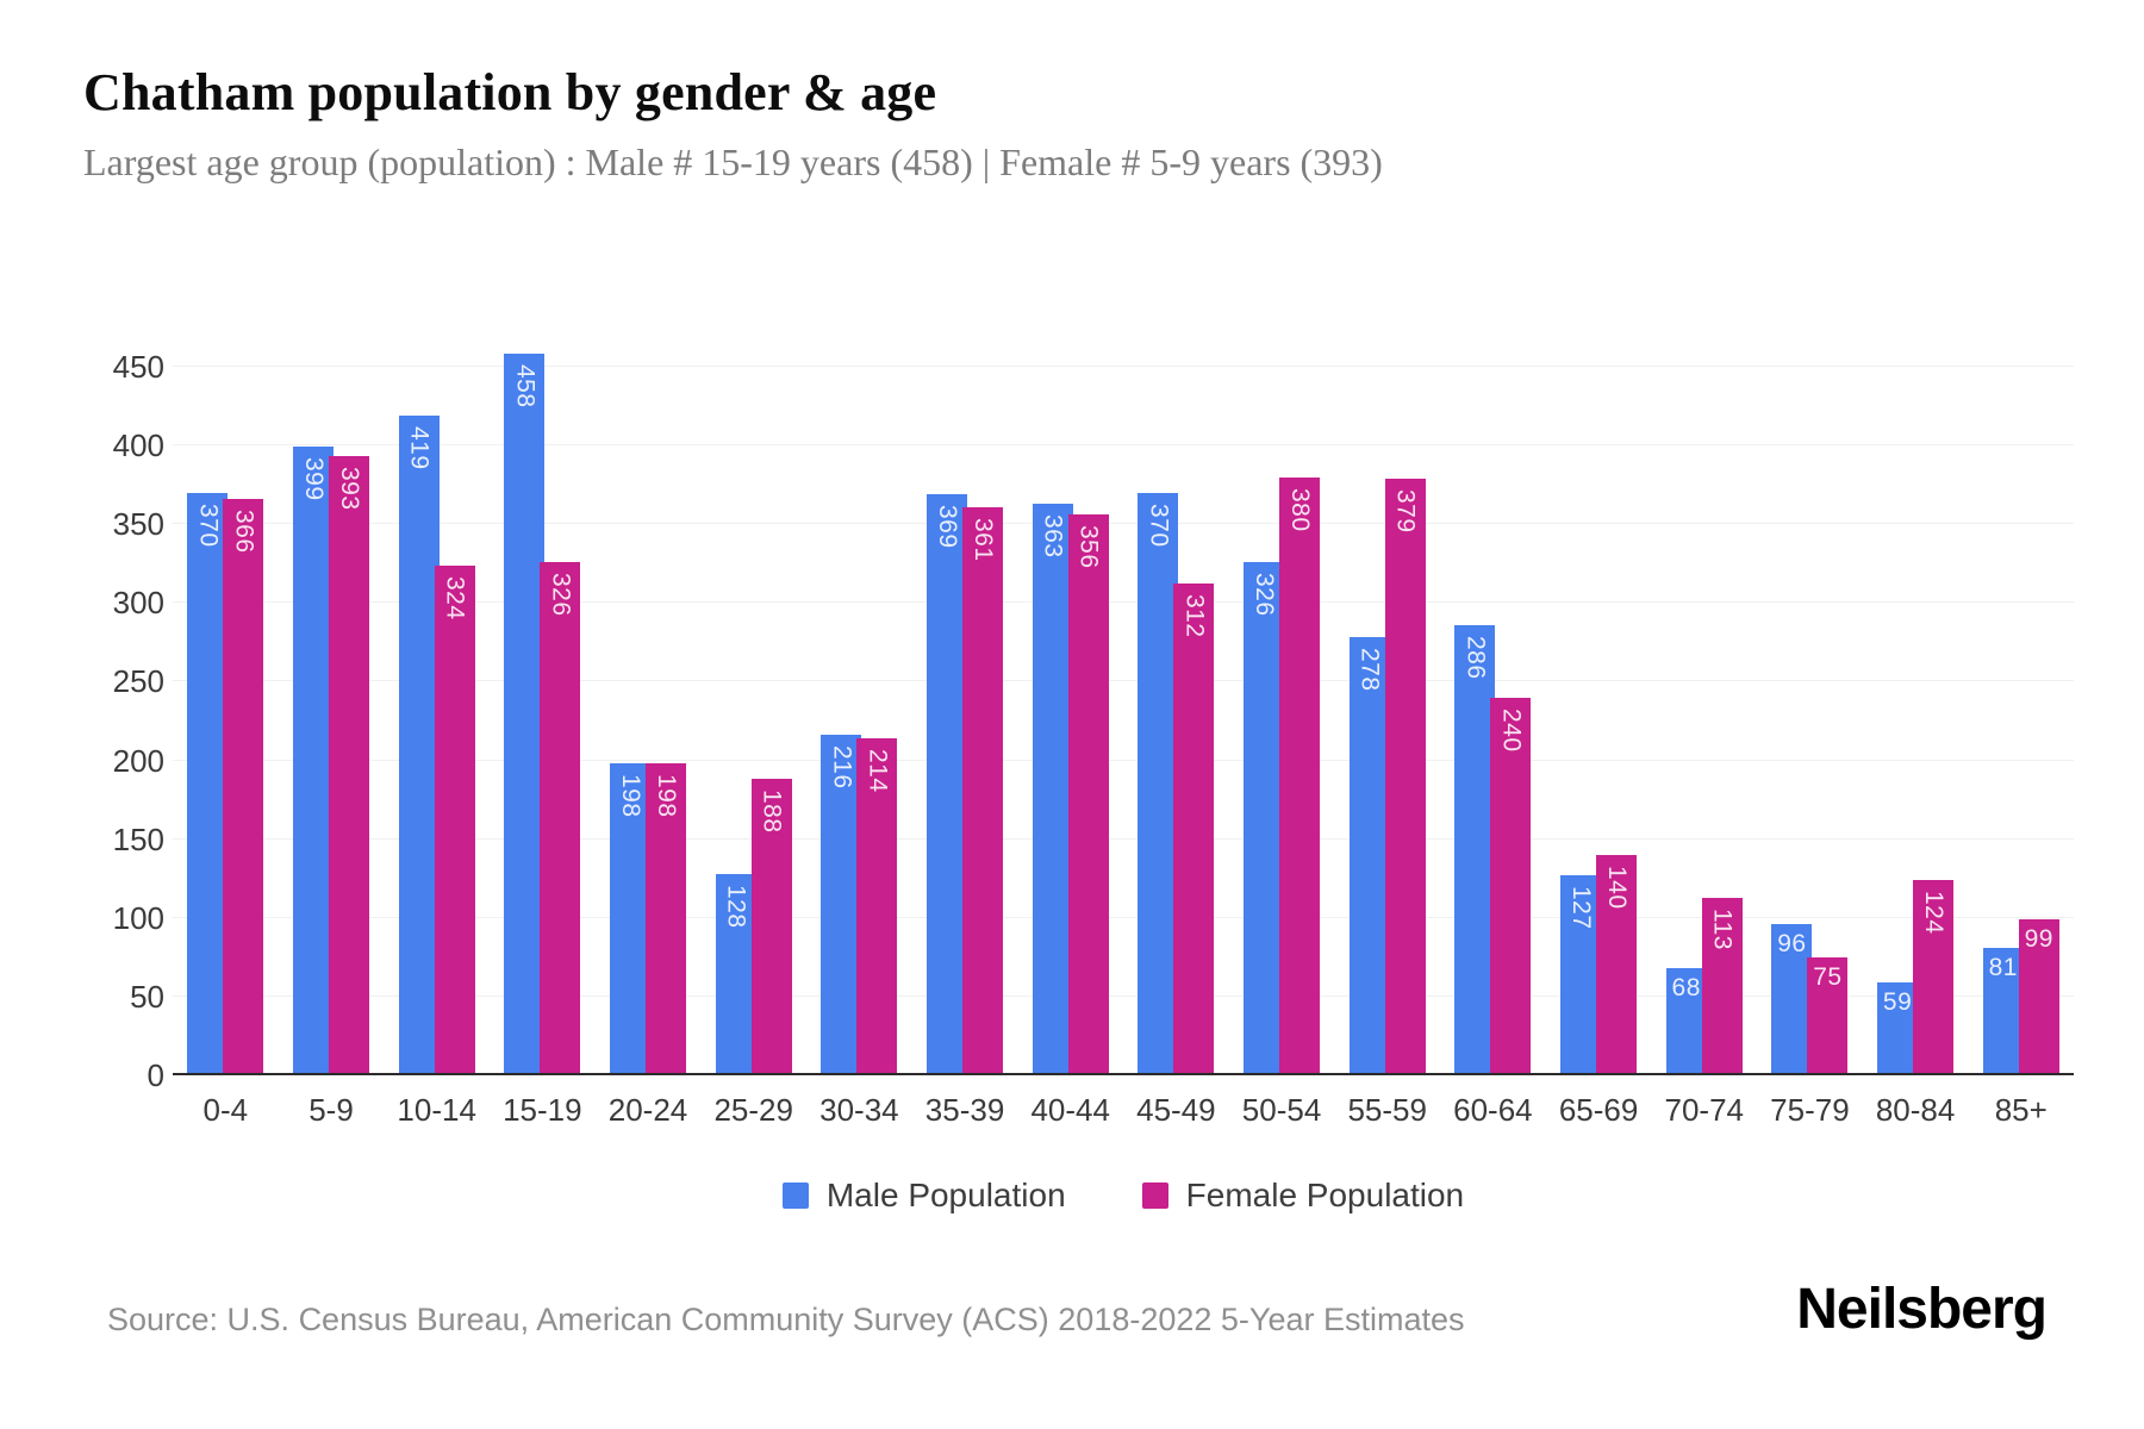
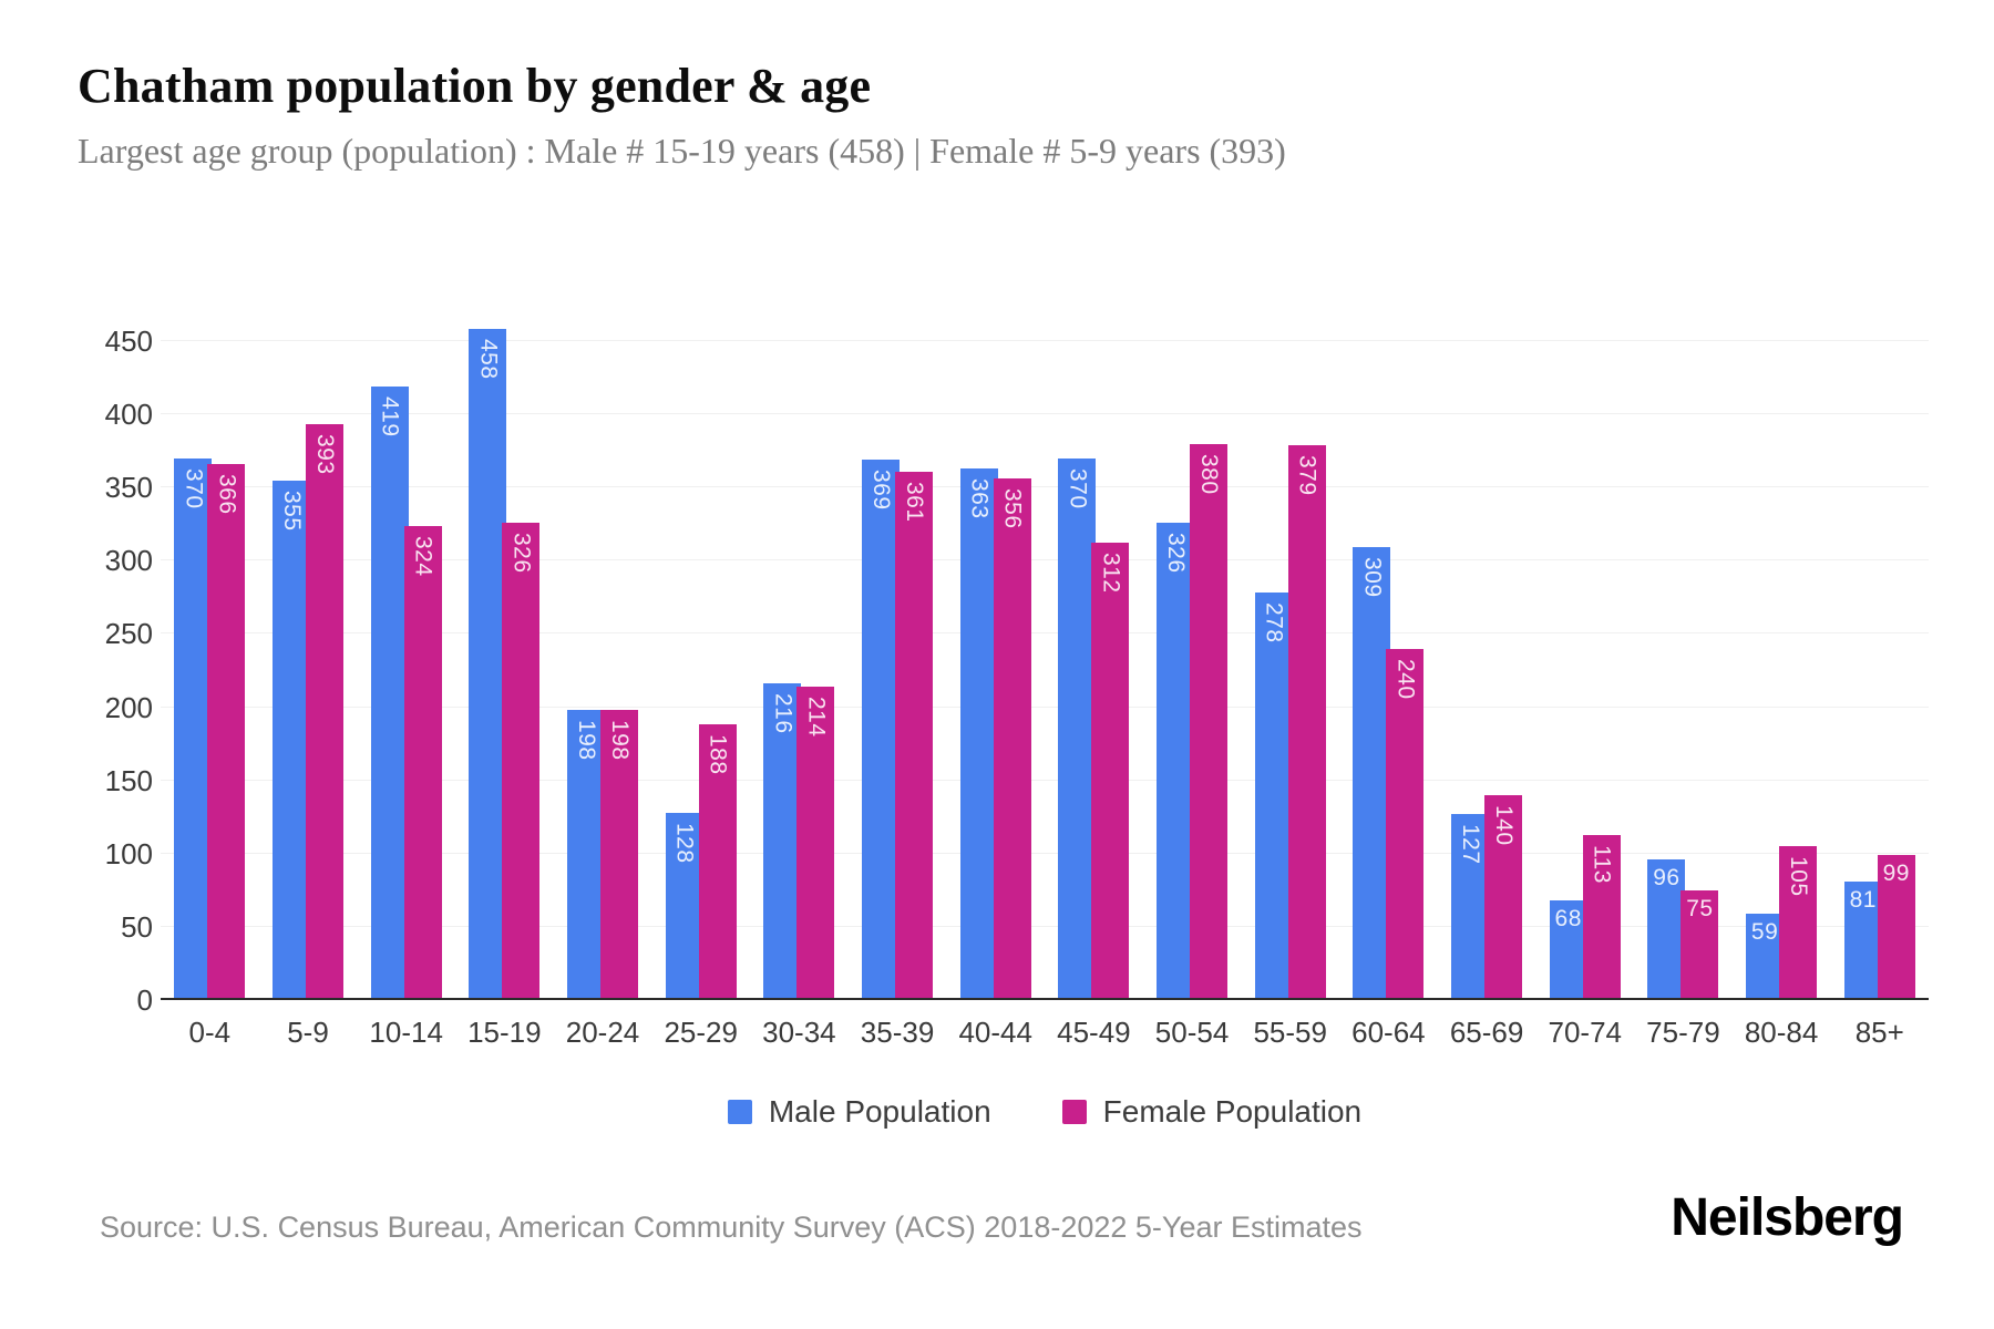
Male Population/5-9: 399 -> 355
Male Population/60-64: 286 -> 309
Female Population/80-84: 124 -> 105
